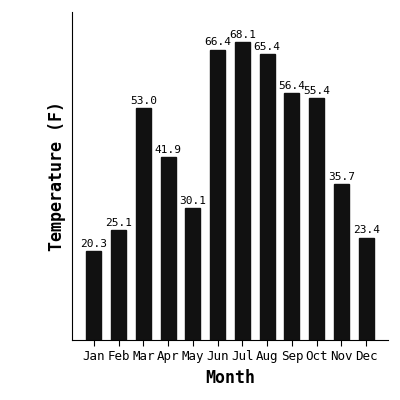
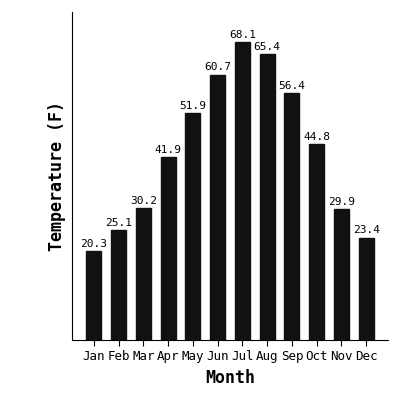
Mar: 53.0 -> 30.2
May: 30.1 -> 51.9
Jun: 66.4 -> 60.7
Oct: 55.4 -> 44.8
Nov: 35.7 -> 29.9
